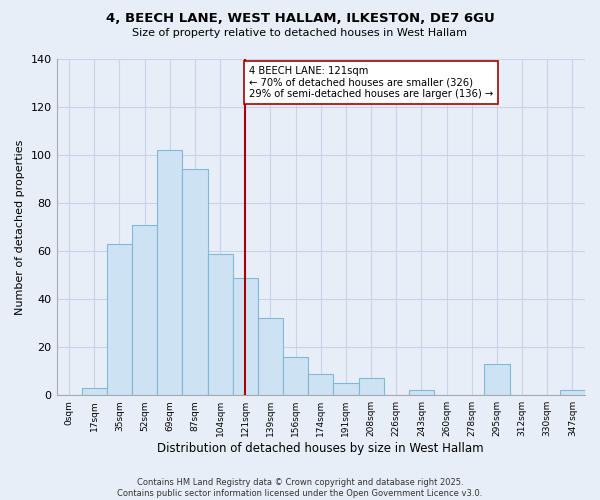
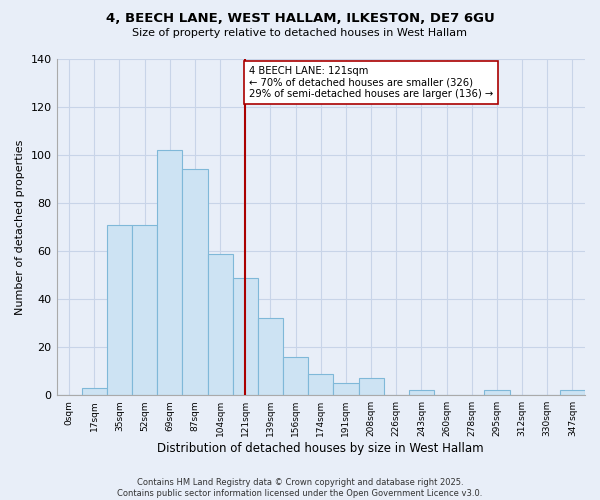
35sqm: 63 -> 71
295sqm: 13 -> 2
